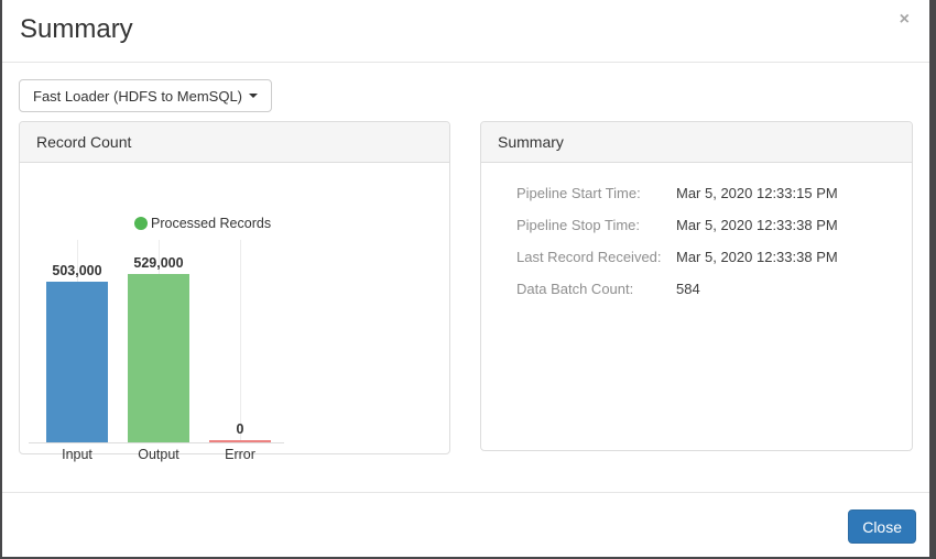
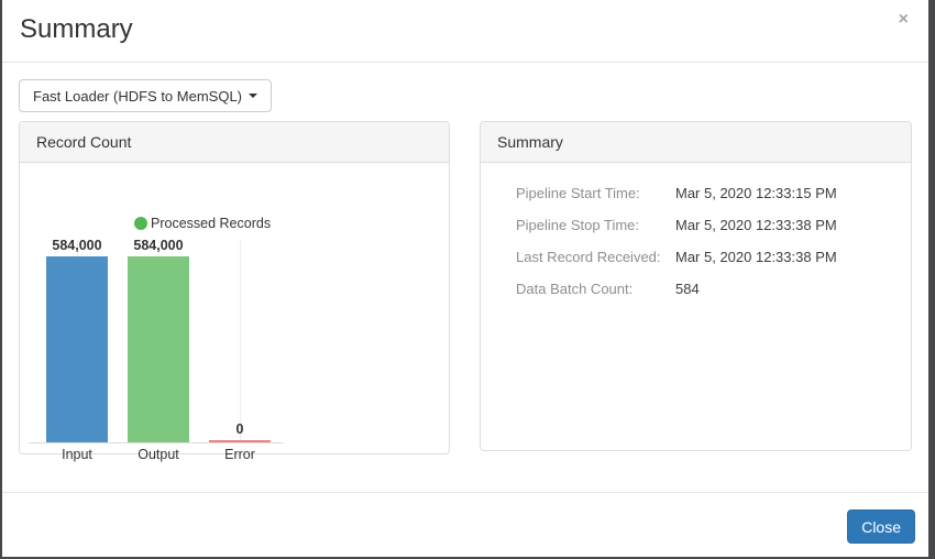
Input: 503,000 -> 584,000
Output: 529,000 -> 584,000
